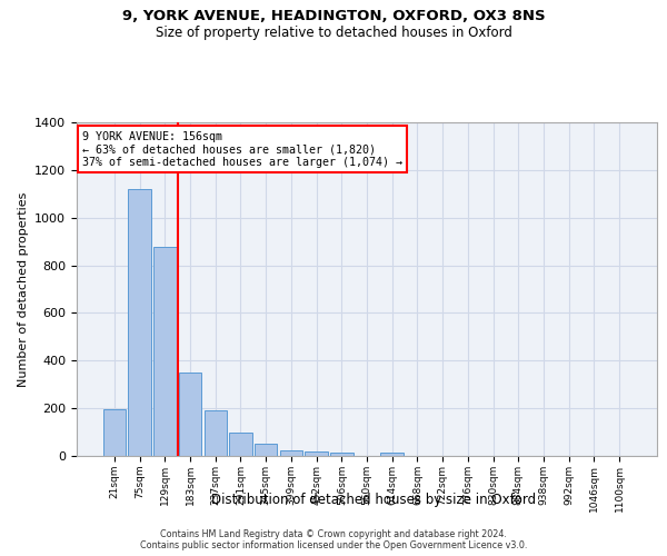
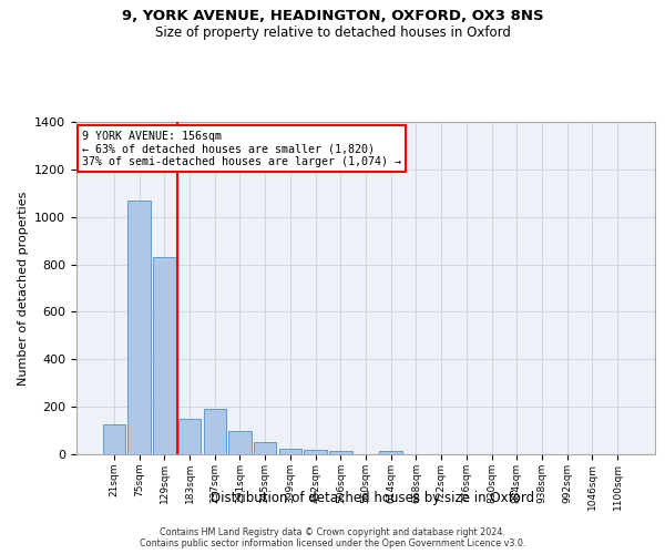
21sqm: 197 -> 125
75sqm: 1120 -> 1070
129sqm: 877 -> 830
183sqm: 352 -> 150
